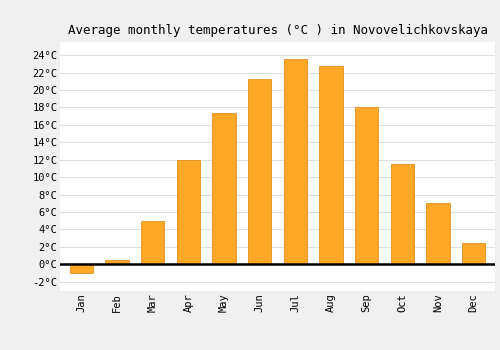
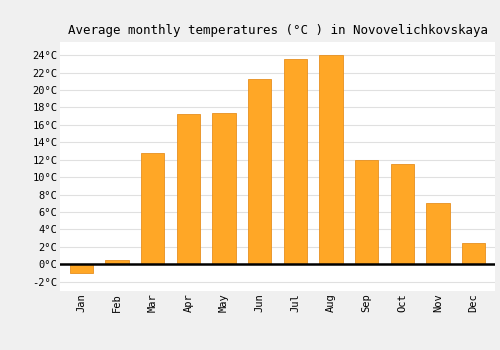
Mar: 5.0°C -> 12.8°C
Apr: 12.0°C -> 17.2°C
Aug: 22.8°C -> 24.0°C
Sep: 18.0°C -> 12.0°C
